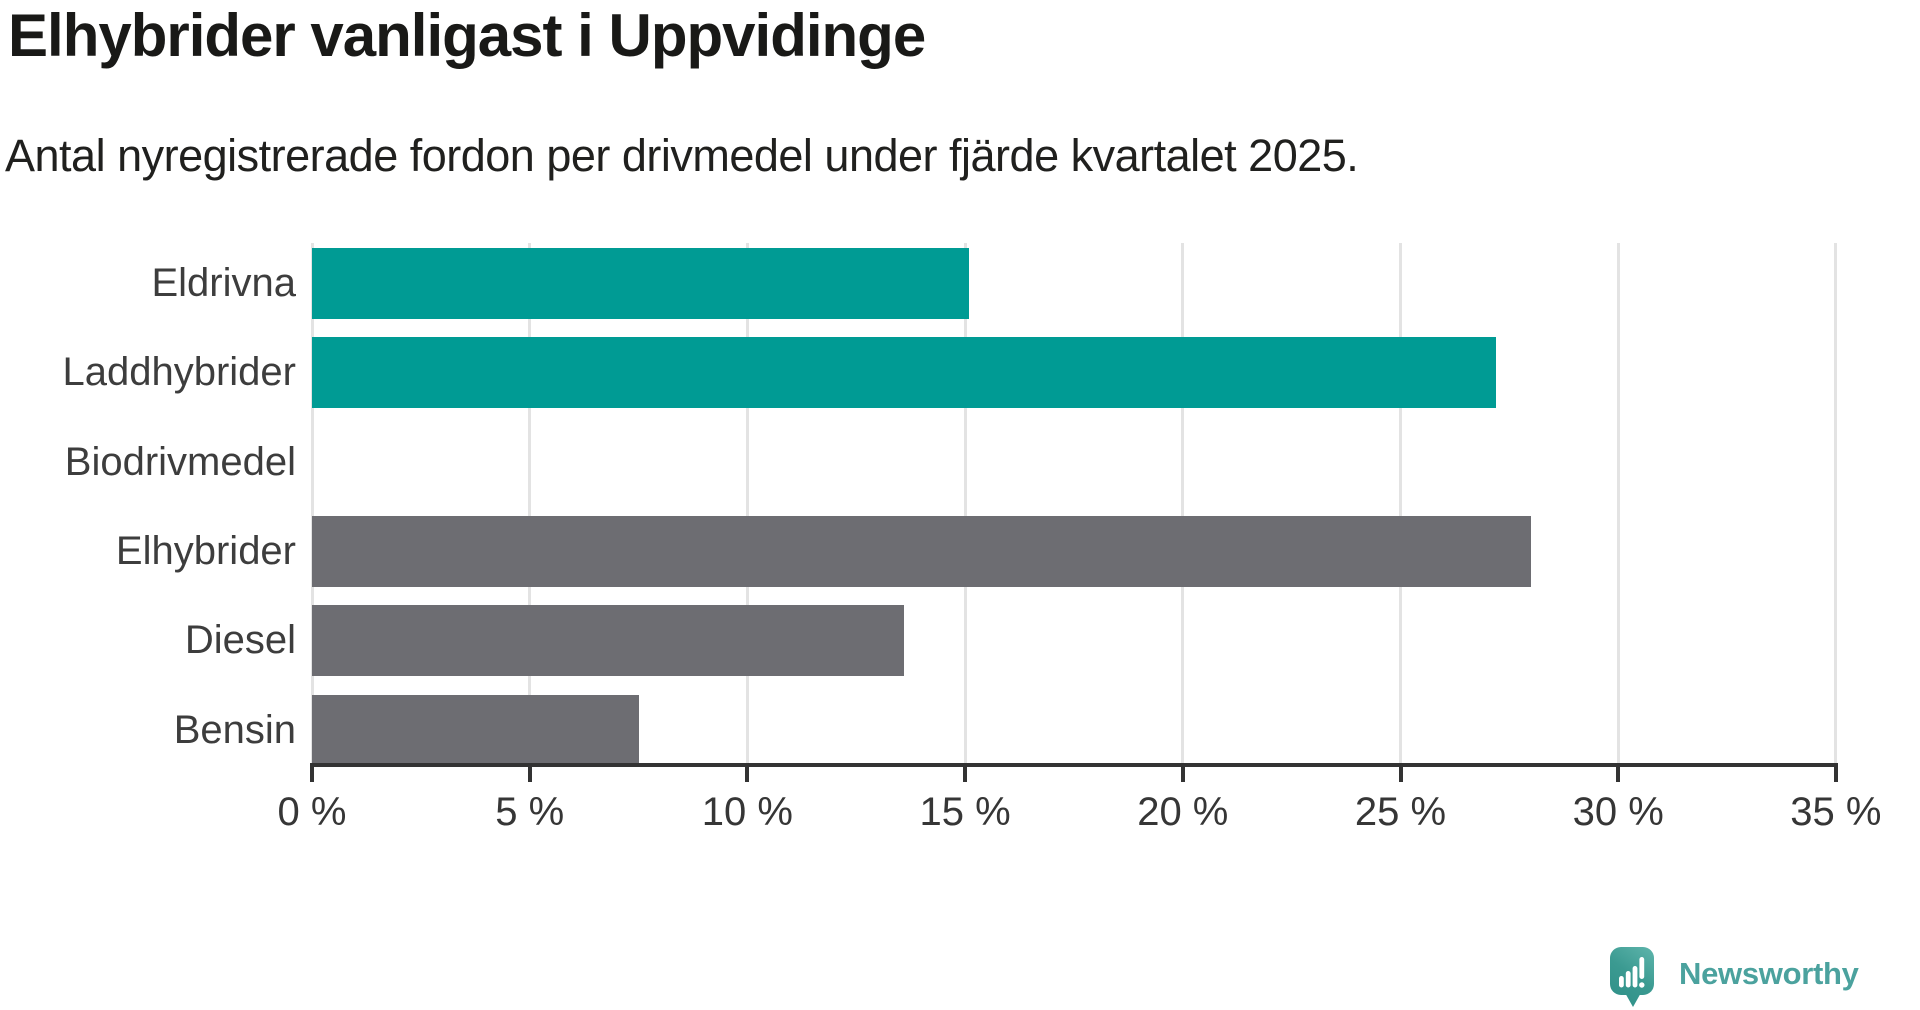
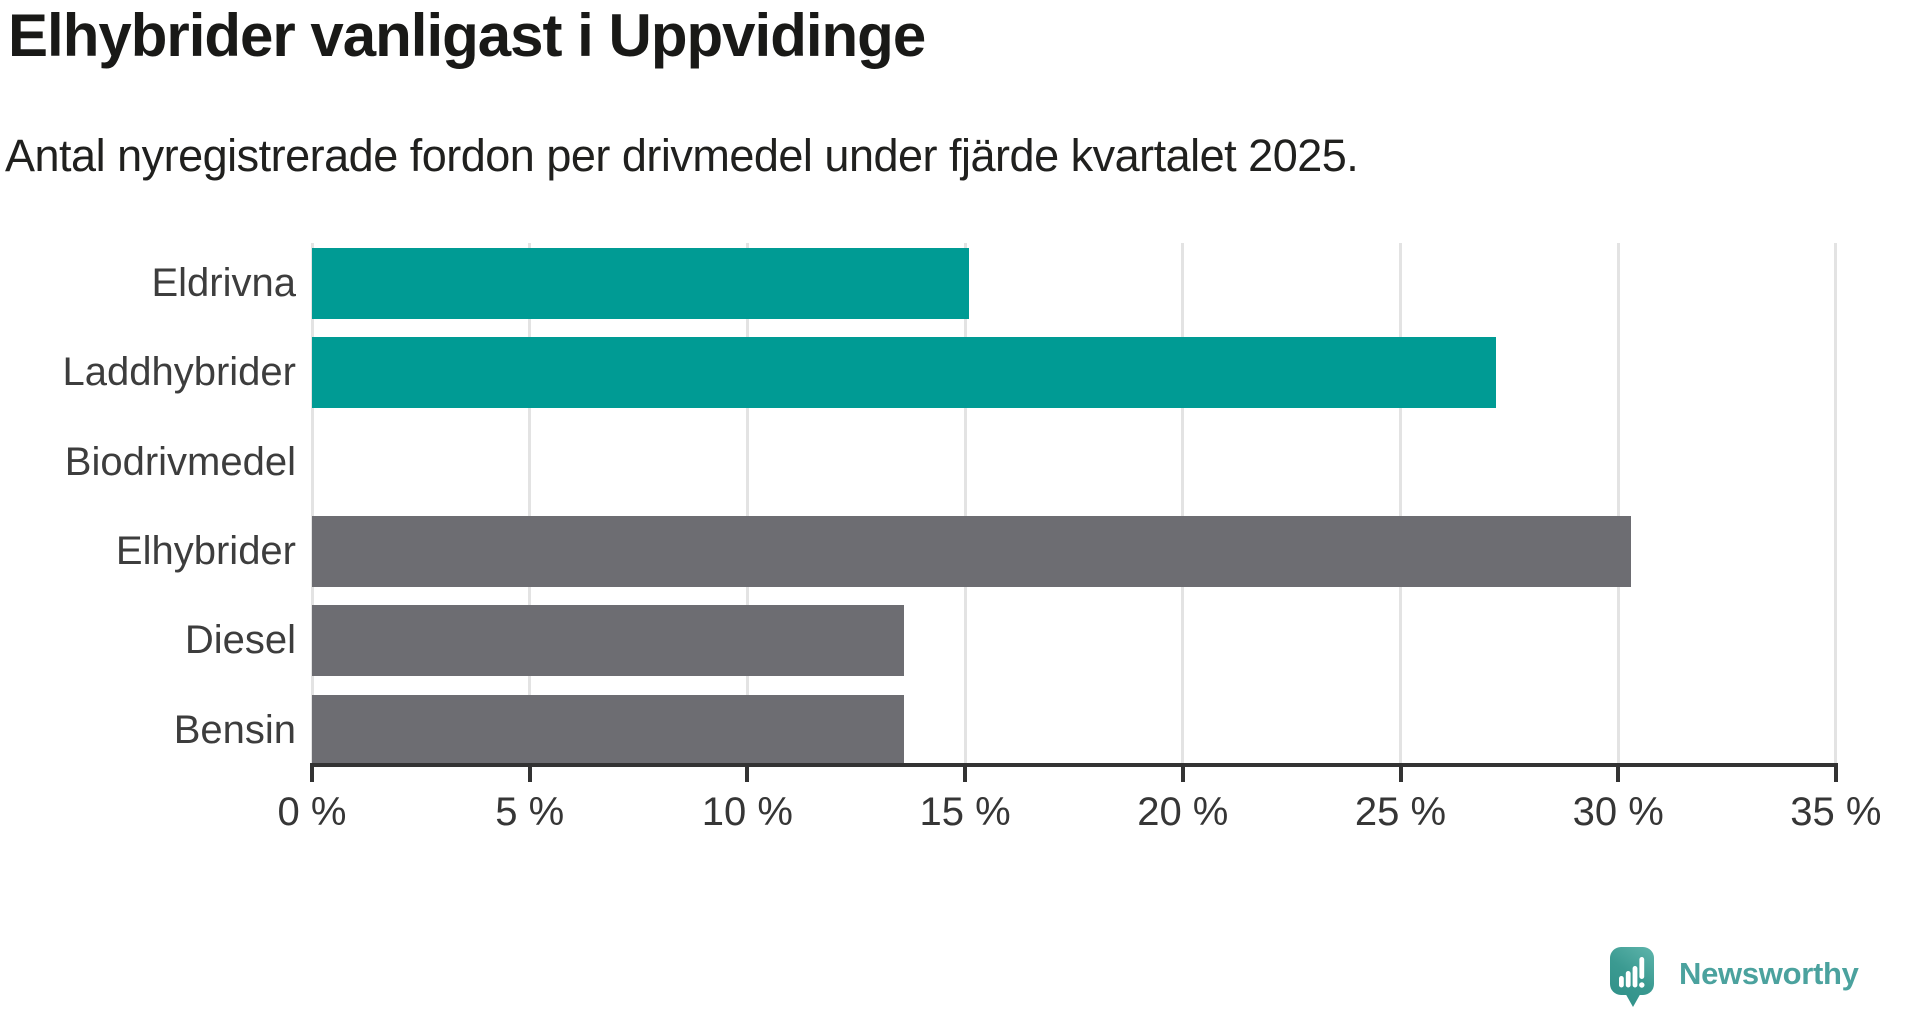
Elhybrider: 28.0% -> 30.3%
Bensin: 7.5% -> 13.6%
